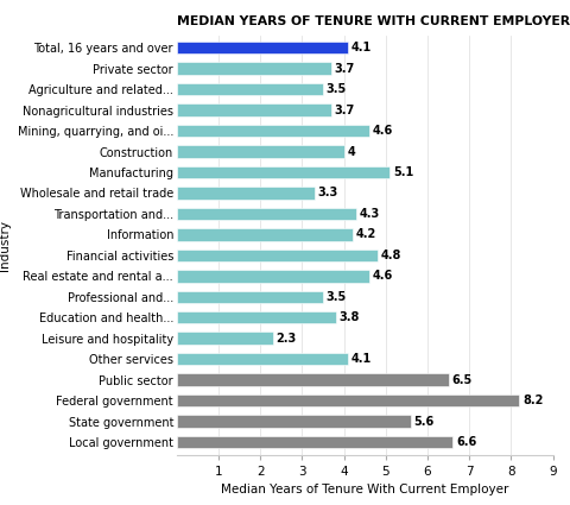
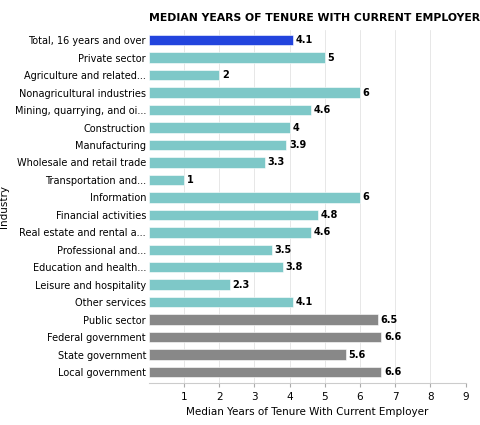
Private sector: 3.7 -> 5
Agriculture and related...: 3.5 -> 2
Nonagricultural industries: 3.7 -> 6
Manufacturing: 5.1 -> 3.9
Transportation and...: 4.3 -> 1
Information: 4.2 -> 6
Federal government: 8.2 -> 6.6
